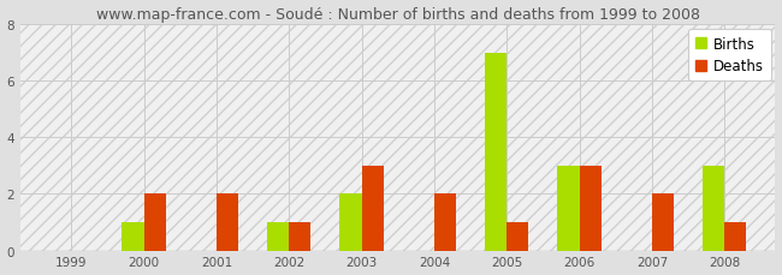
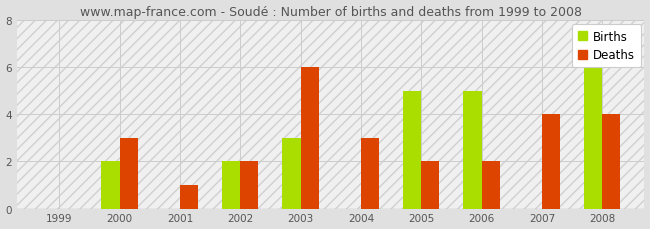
Births/2000: 1 -> 2
Deaths/2000: 2 -> 3
Deaths/2001: 2 -> 1
Births/2002: 1 -> 2
Deaths/2002: 1 -> 2
Births/2003: 2 -> 3
Deaths/2003: 3 -> 6
Deaths/2004: 2 -> 3
Births/2005: 7 -> 5
Deaths/2005: 1 -> 2
Births/2006: 3 -> 5
Deaths/2006: 3 -> 2
Deaths/2007: 2 -> 4
Births/2008: 3 -> 6
Deaths/2008: 1 -> 4
